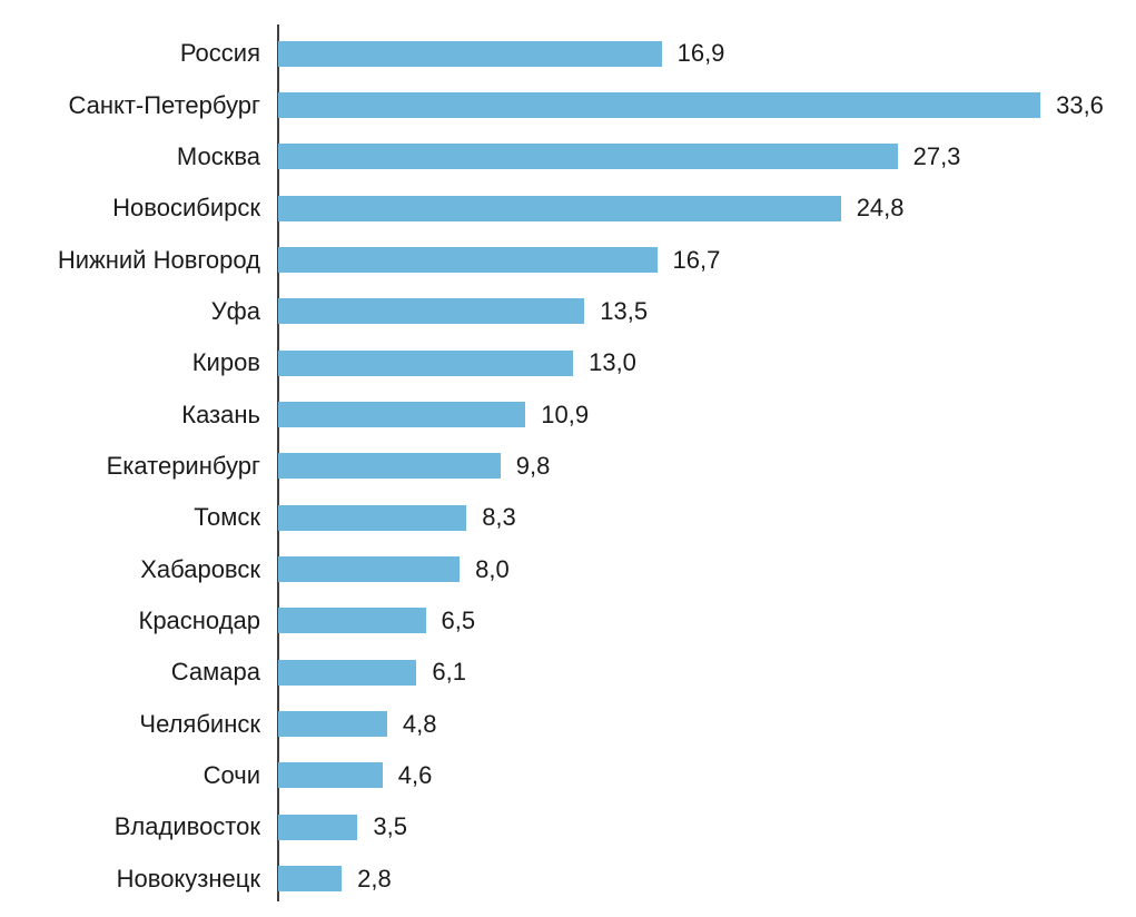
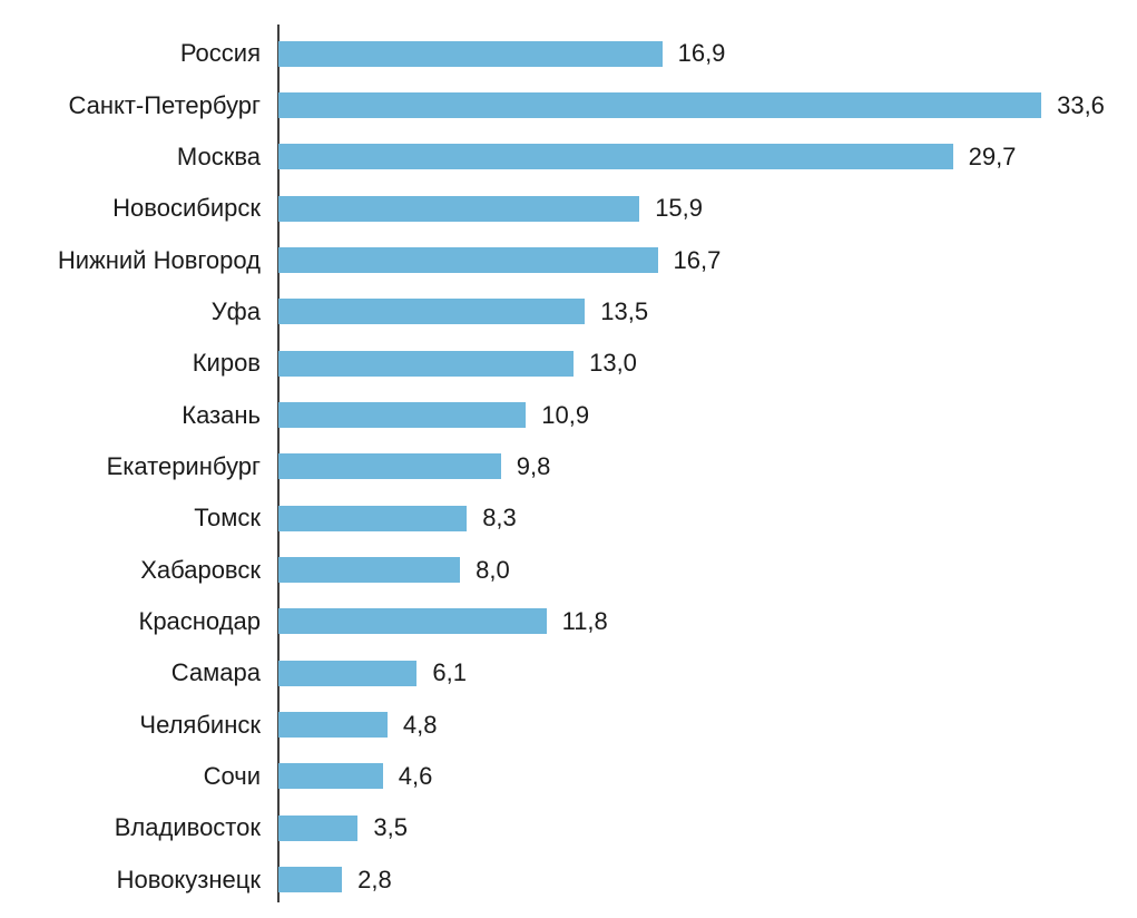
Москва: 27,3 -> 29,7
Новосибирск: 24,8 -> 15,9
Краснодар: 6,5 -> 11,8
